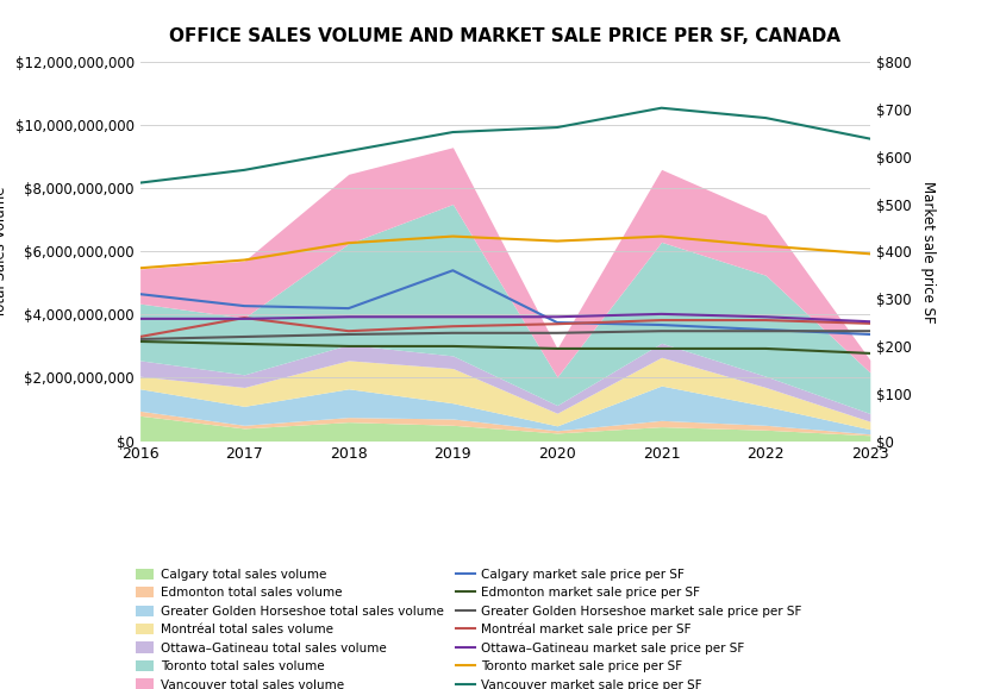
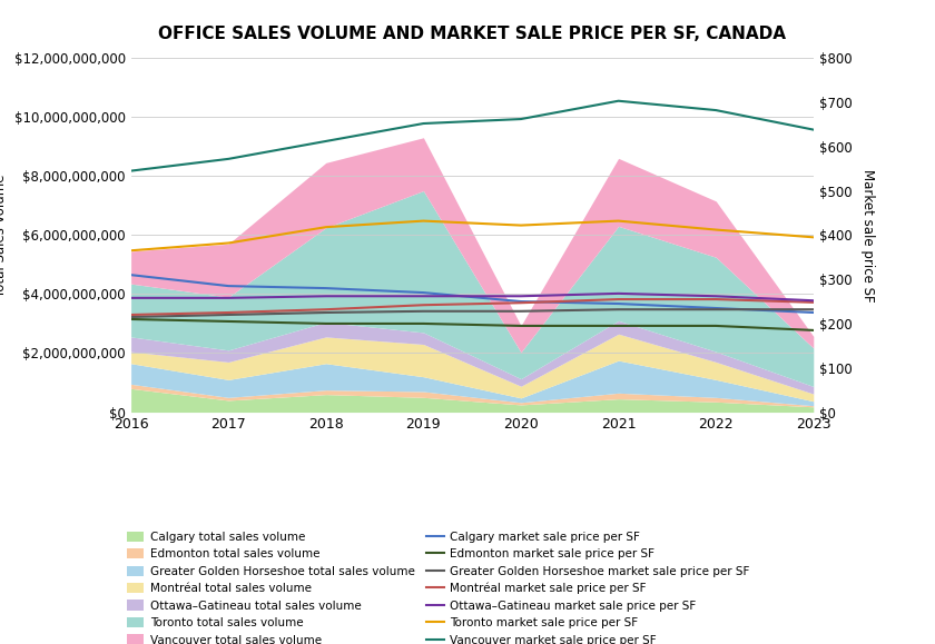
Montréal market sale price per SF/2017: $260 -> $225
Calgary market sale price per SF/2019: $360 -> $270
